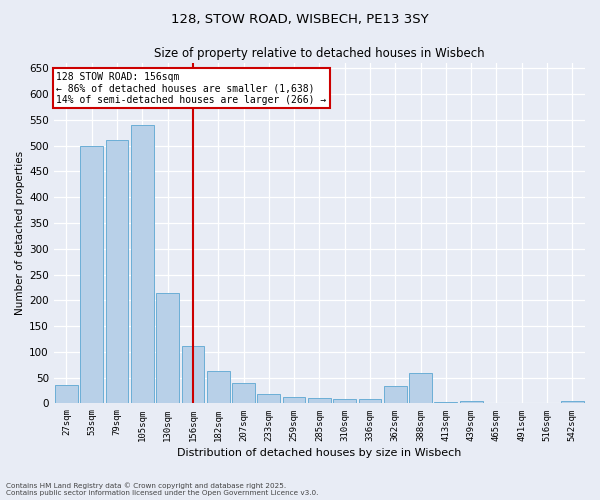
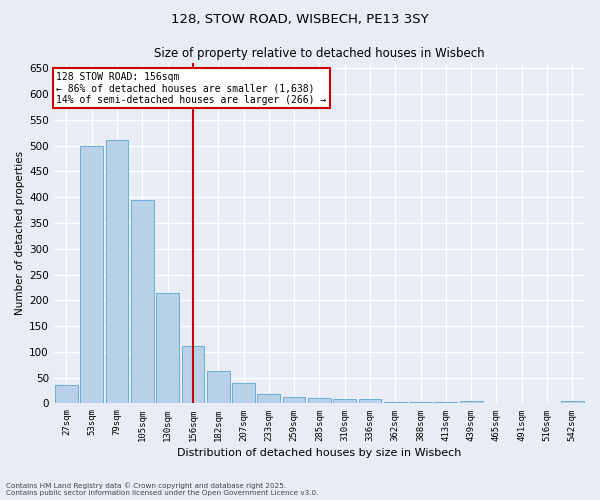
105sqm: 540 -> 395
362sqm: 34 -> 3
388sqm: 60 -> 3
